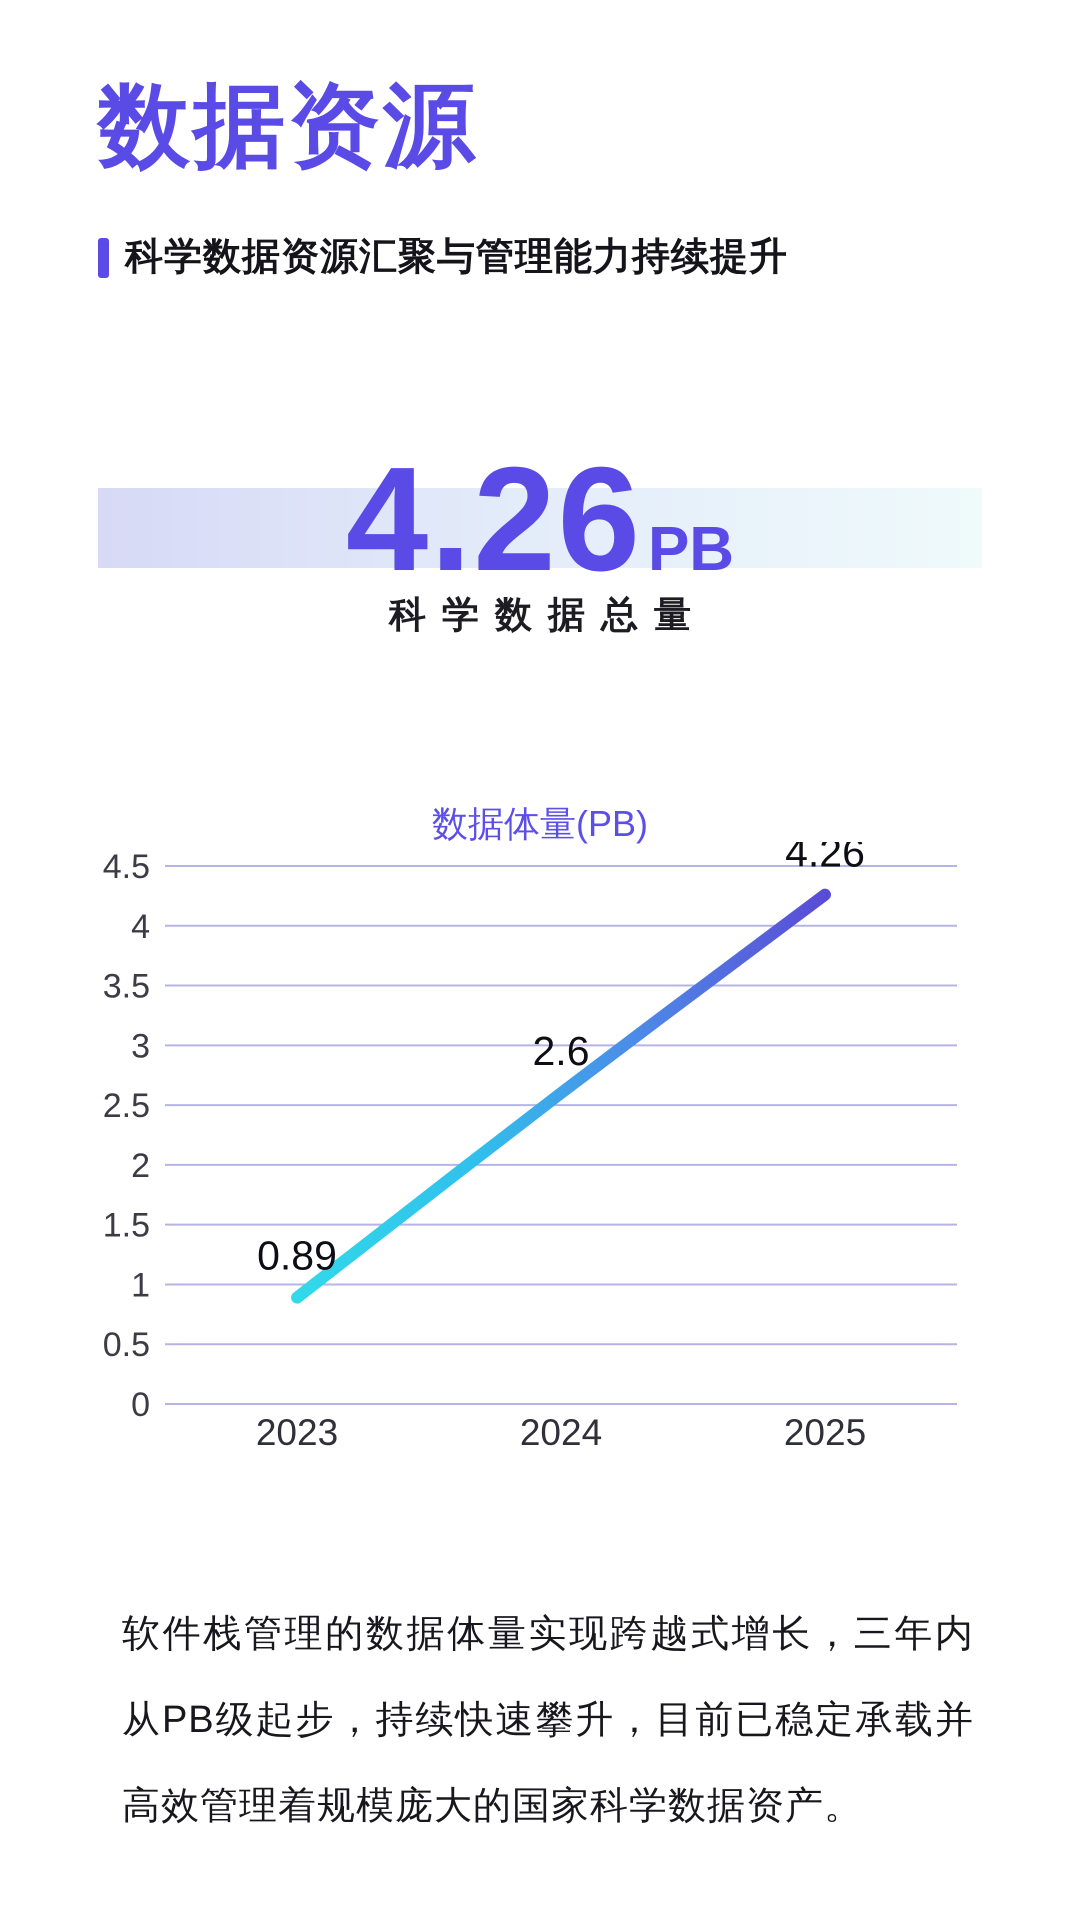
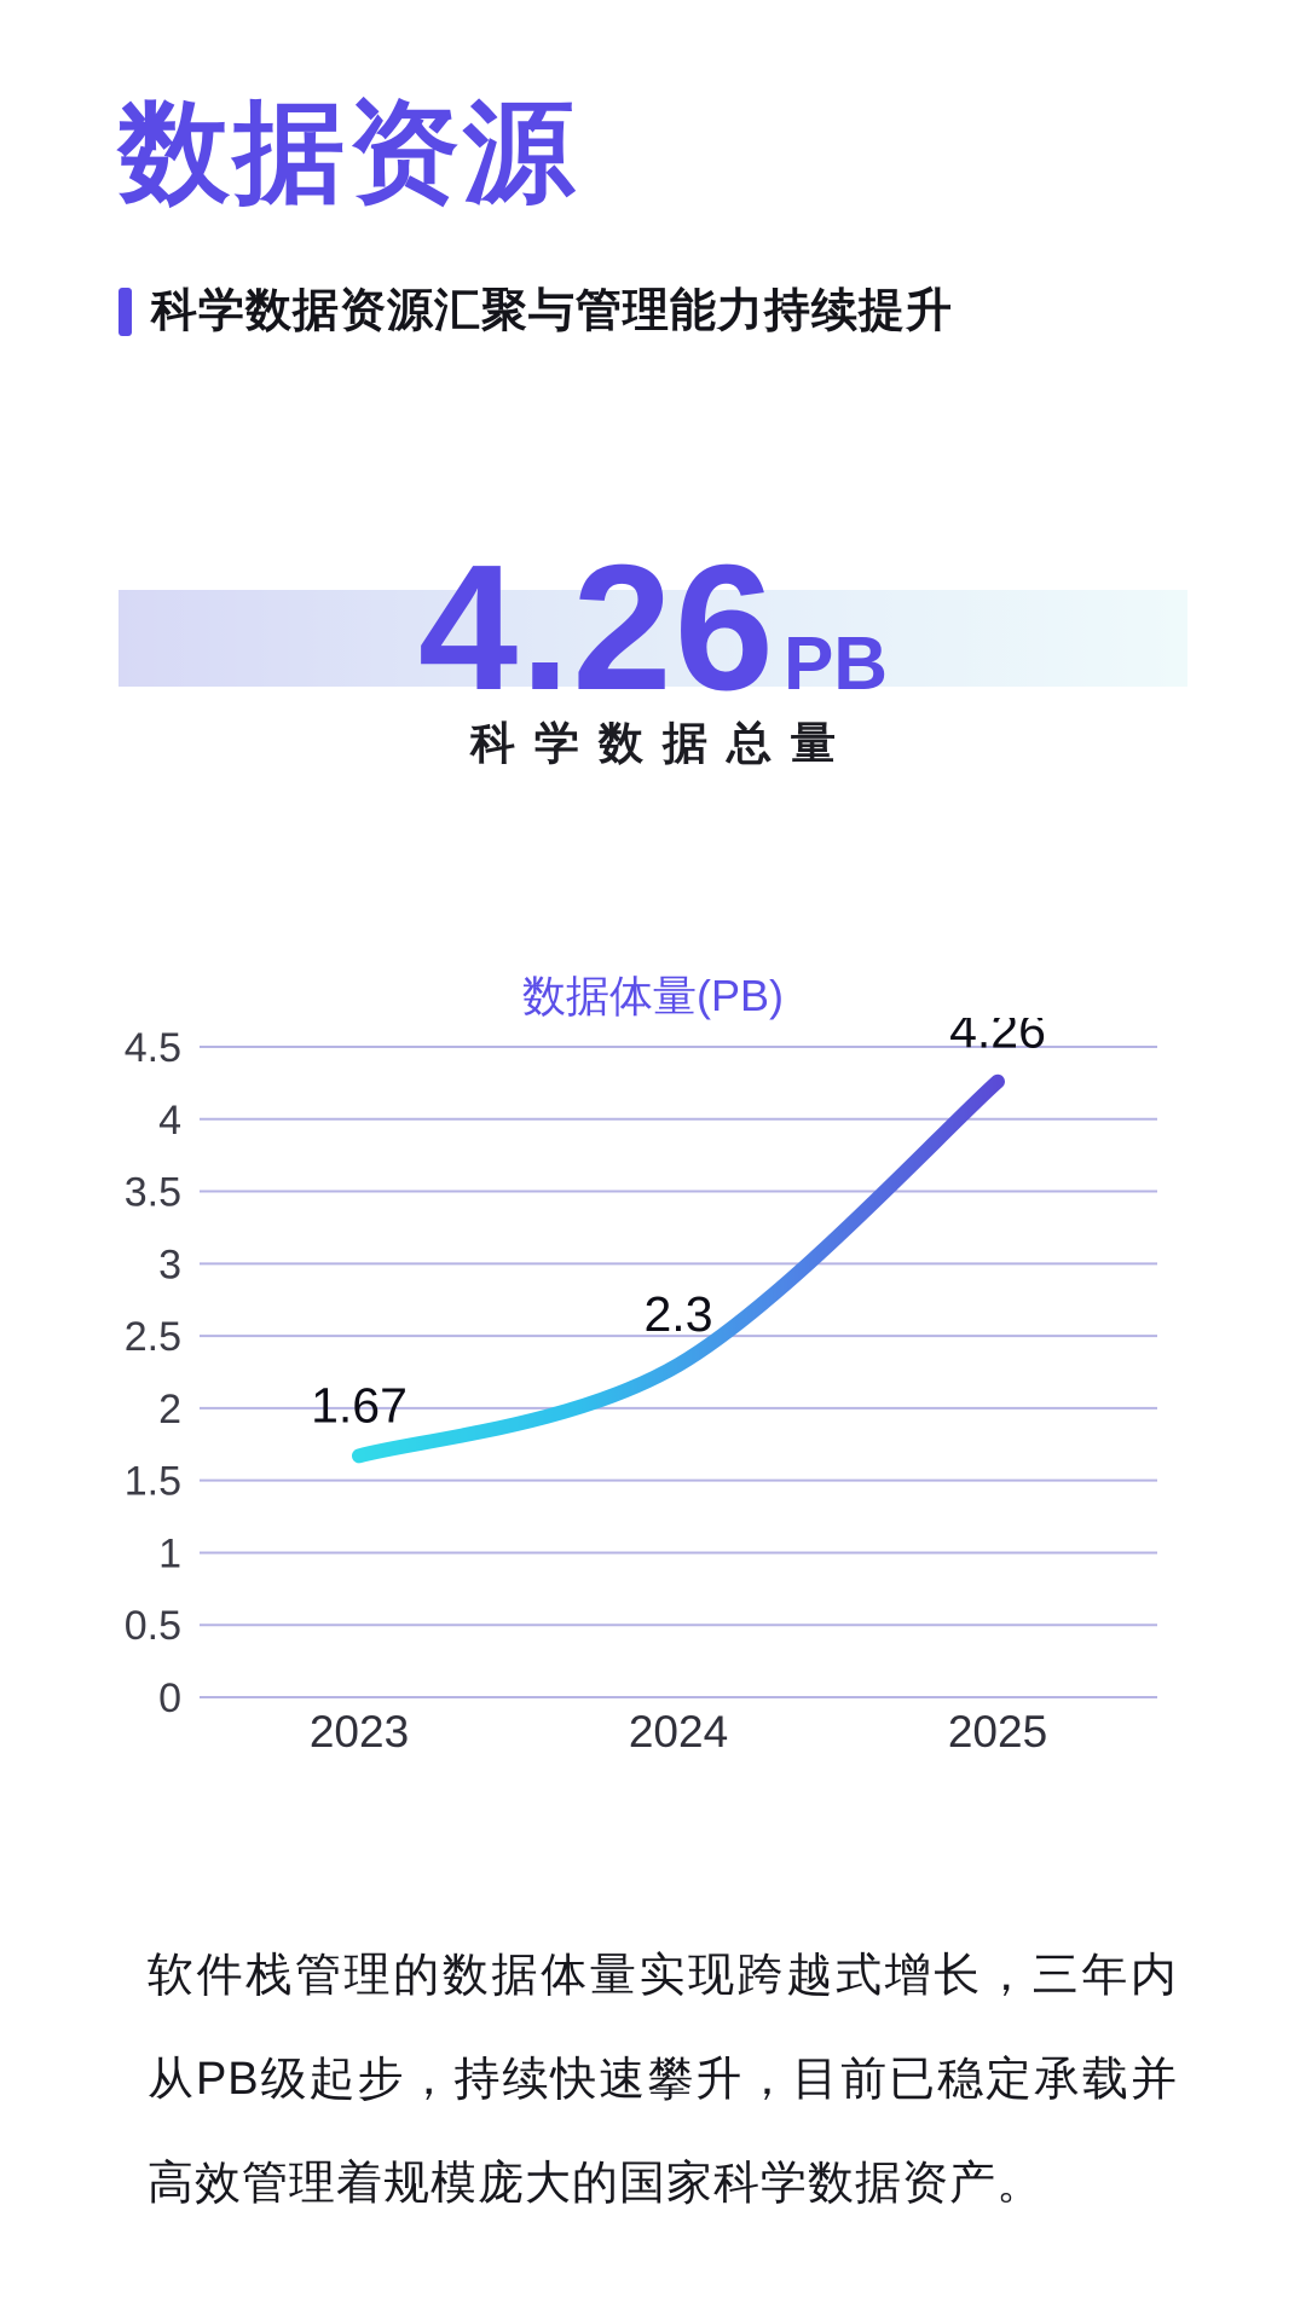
2023: 0.89 -> 1.67
2024: 2.6 -> 2.3
